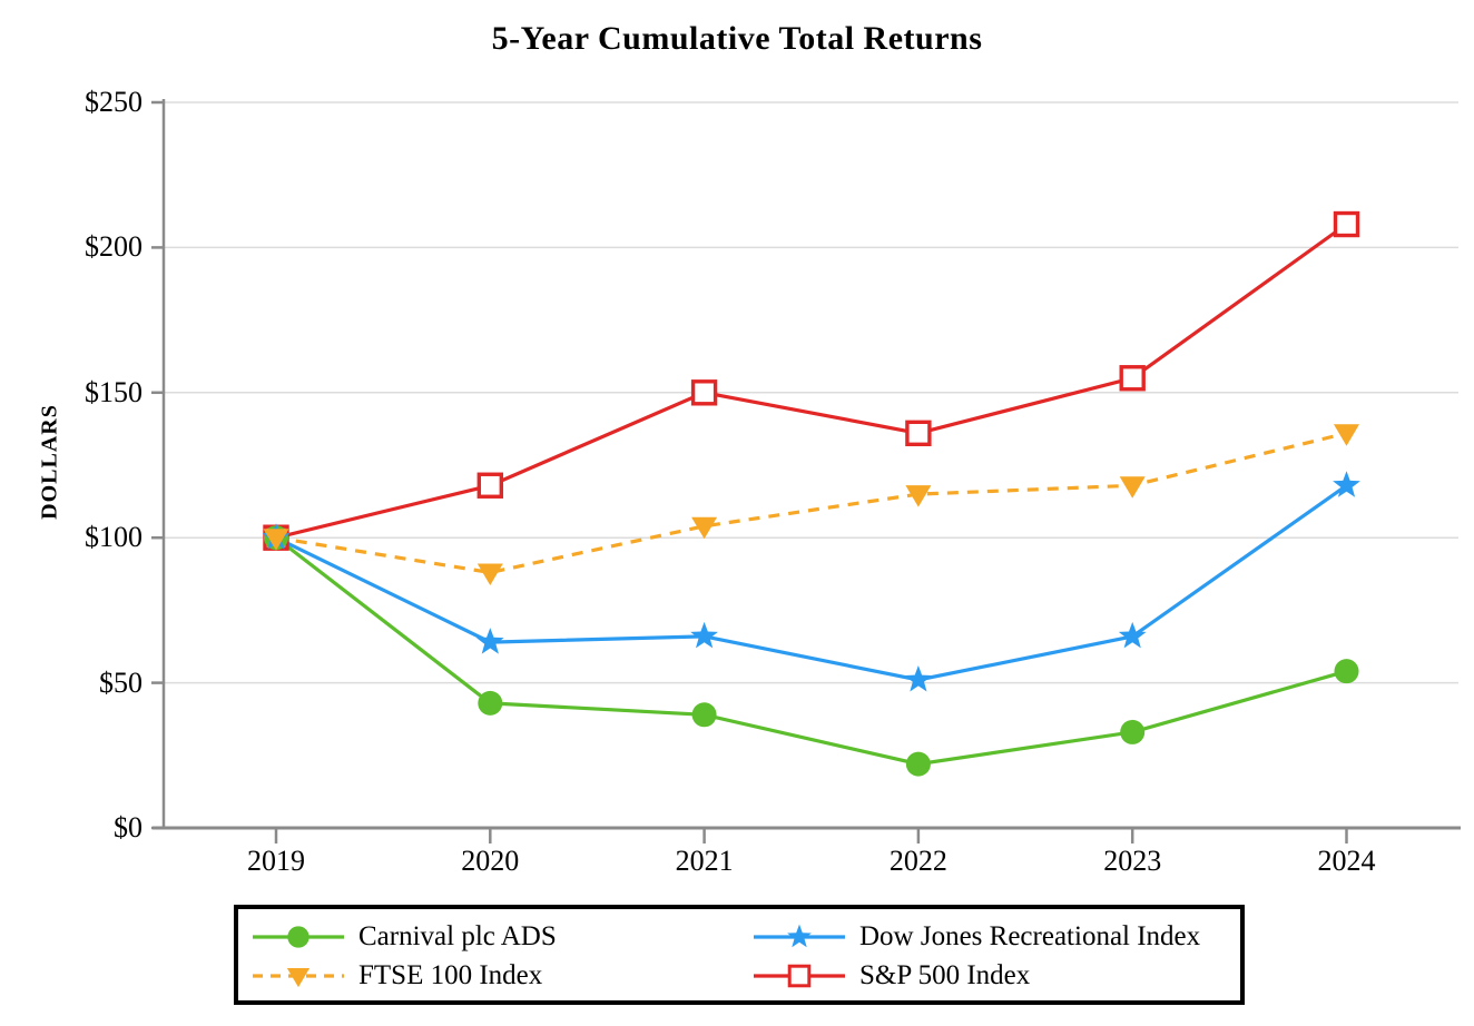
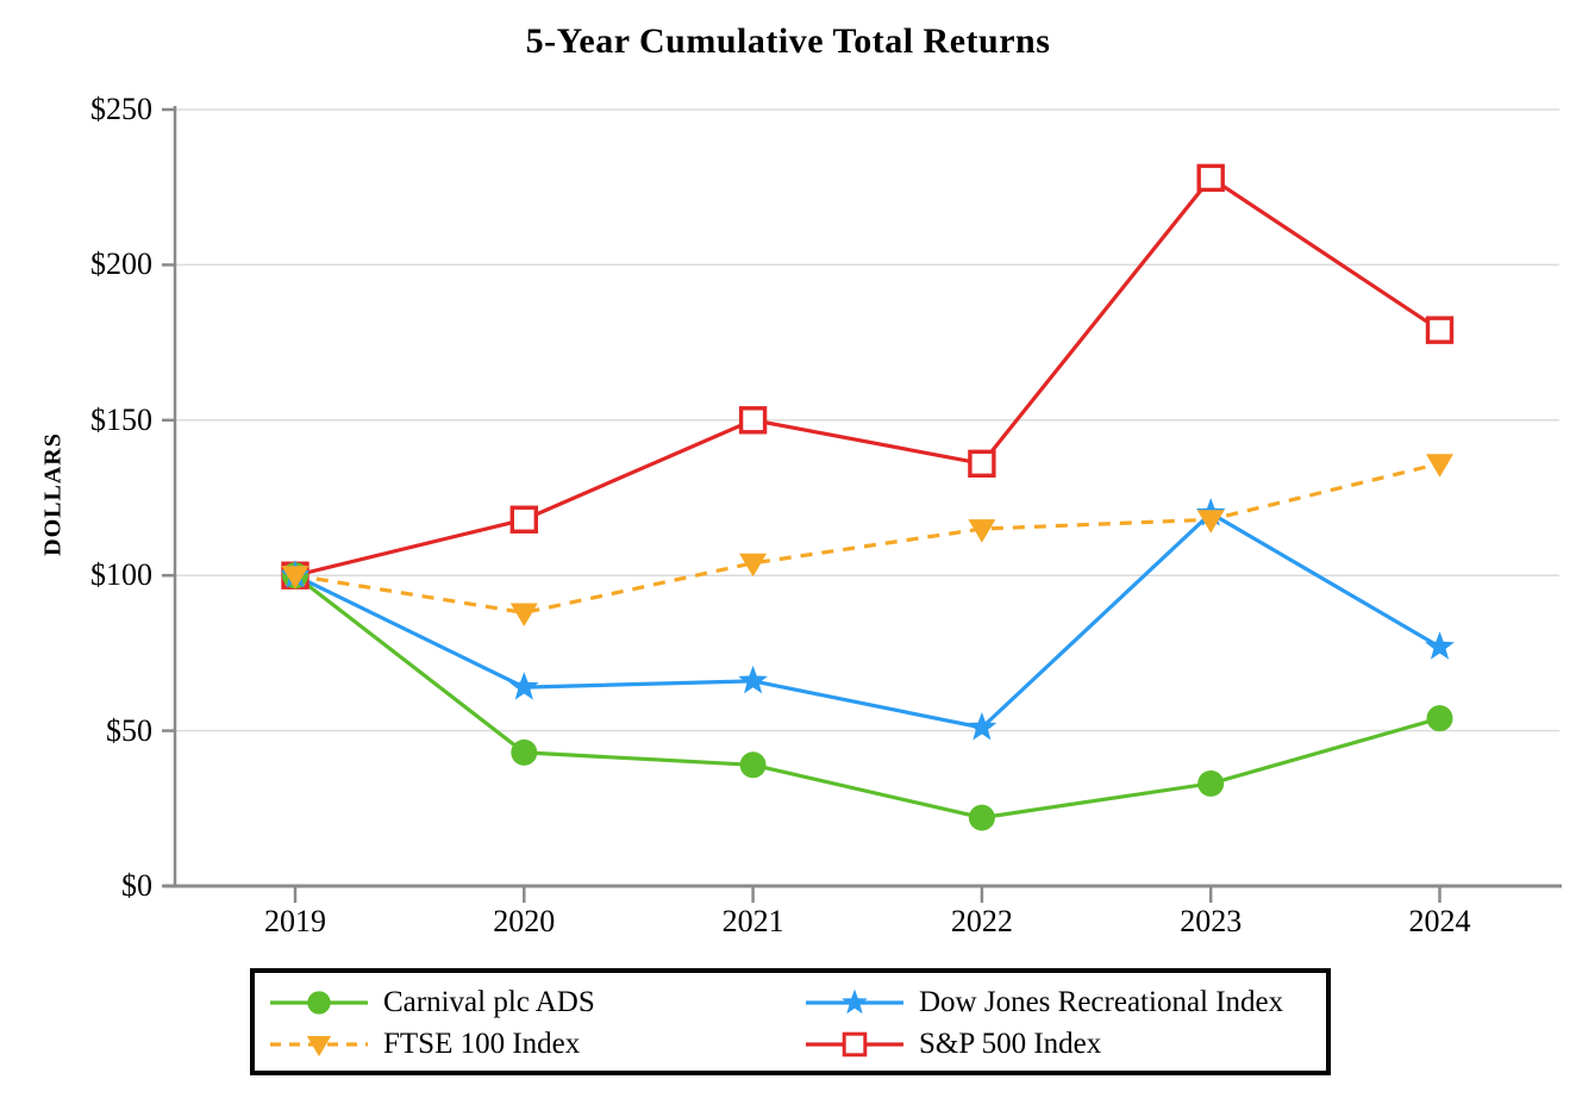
Dow Jones Recreational Index/2023: $66 -> $120
S&P 500 Index/2023: $155 -> $228
Dow Jones Recreational Index/2024: $118 -> $77
S&P 500 Index/2024: $208 -> $179
